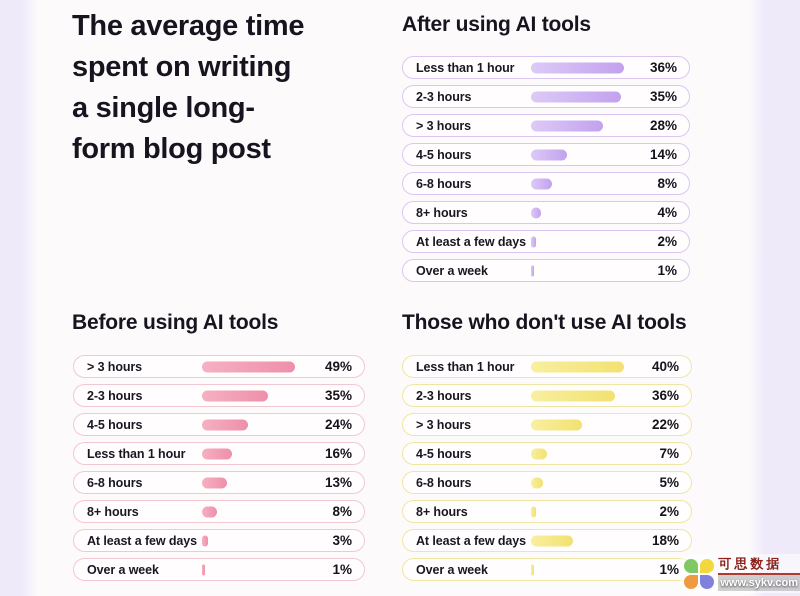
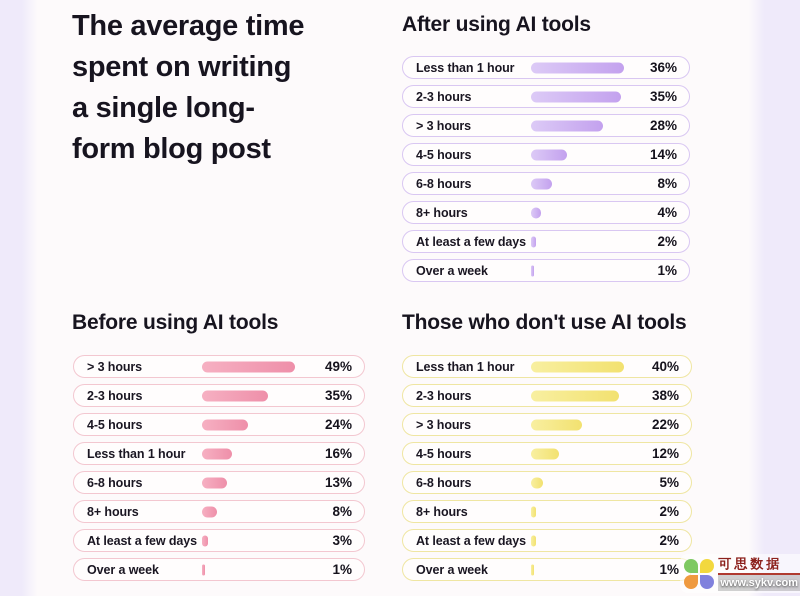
Those who don't use AI tools/2-3 hours: 36% -> 38%
Those who don't use AI tools/4-5 hours: 7% -> 12%
Those who don't use AI tools/At least a few days: 18% -> 2%
